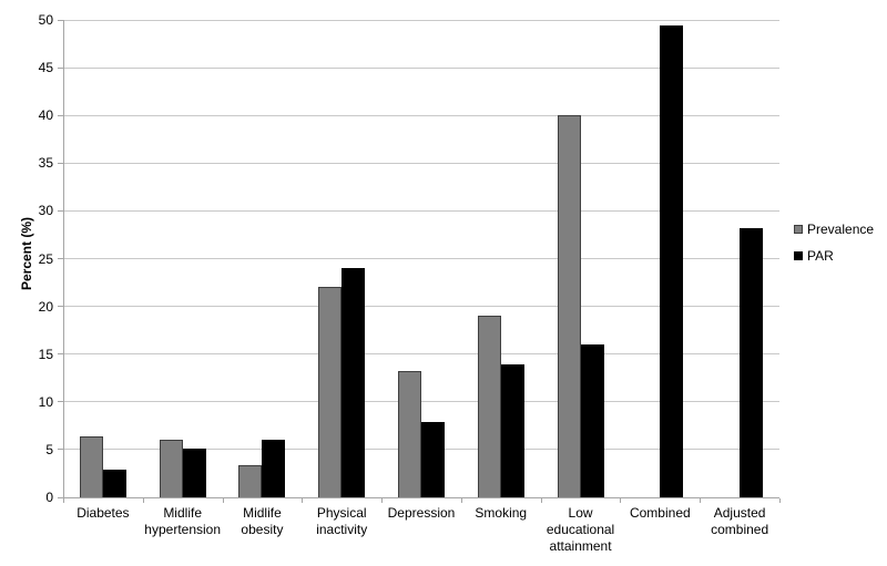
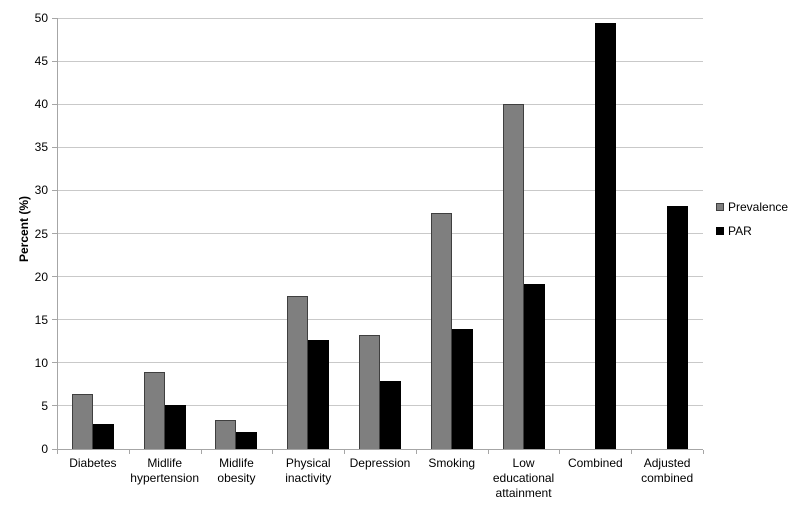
Prevalence/Midlife hypertension: 6 -> 9
PAR/Midlife obesity: 6 -> 2
Prevalence/Physical inactivity: 22 -> 18
PAR/Physical inactivity: 24 -> 13
Prevalence/Smoking: 19 -> 27
PAR/Low educational attainment: 16 -> 19
